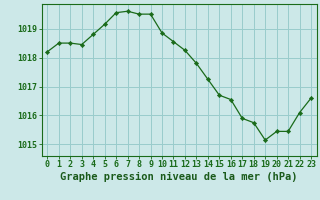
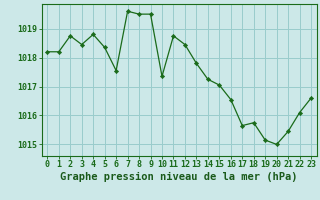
1: 1018.50 -> 1018.20
2: 1018.50 -> 1018.75
5: 1019.15 -> 1018.35
6: 1019.55 -> 1017.55
10: 1018.85 -> 1017.35
11: 1018.55 -> 1018.75
12: 1018.25 -> 1018.45
15: 1016.70 -> 1017.05
17: 1015.90 -> 1015.65
20: 1015.45 -> 1015.00
